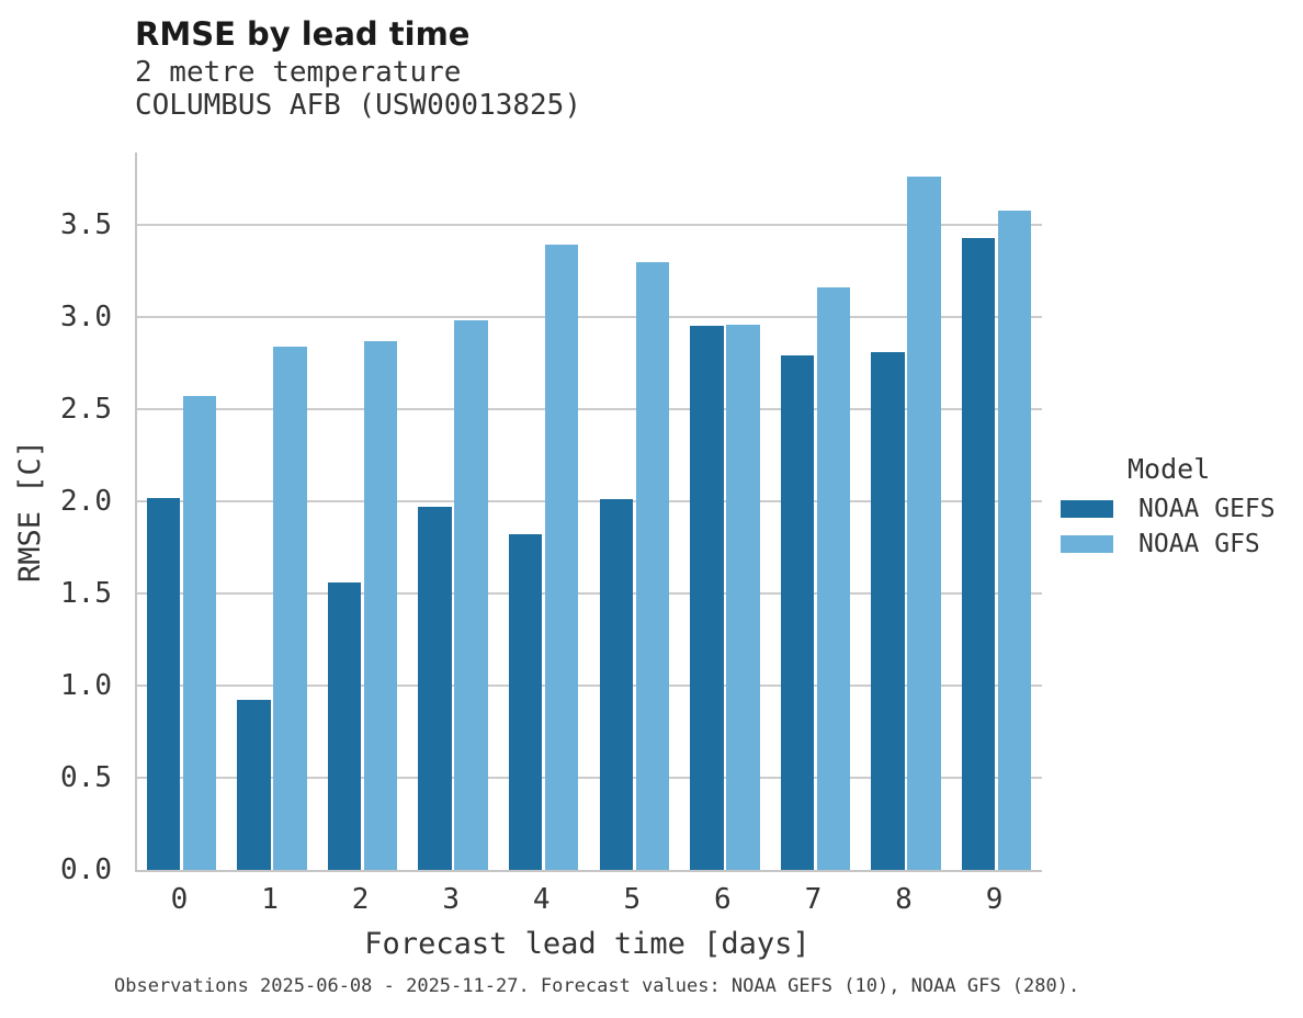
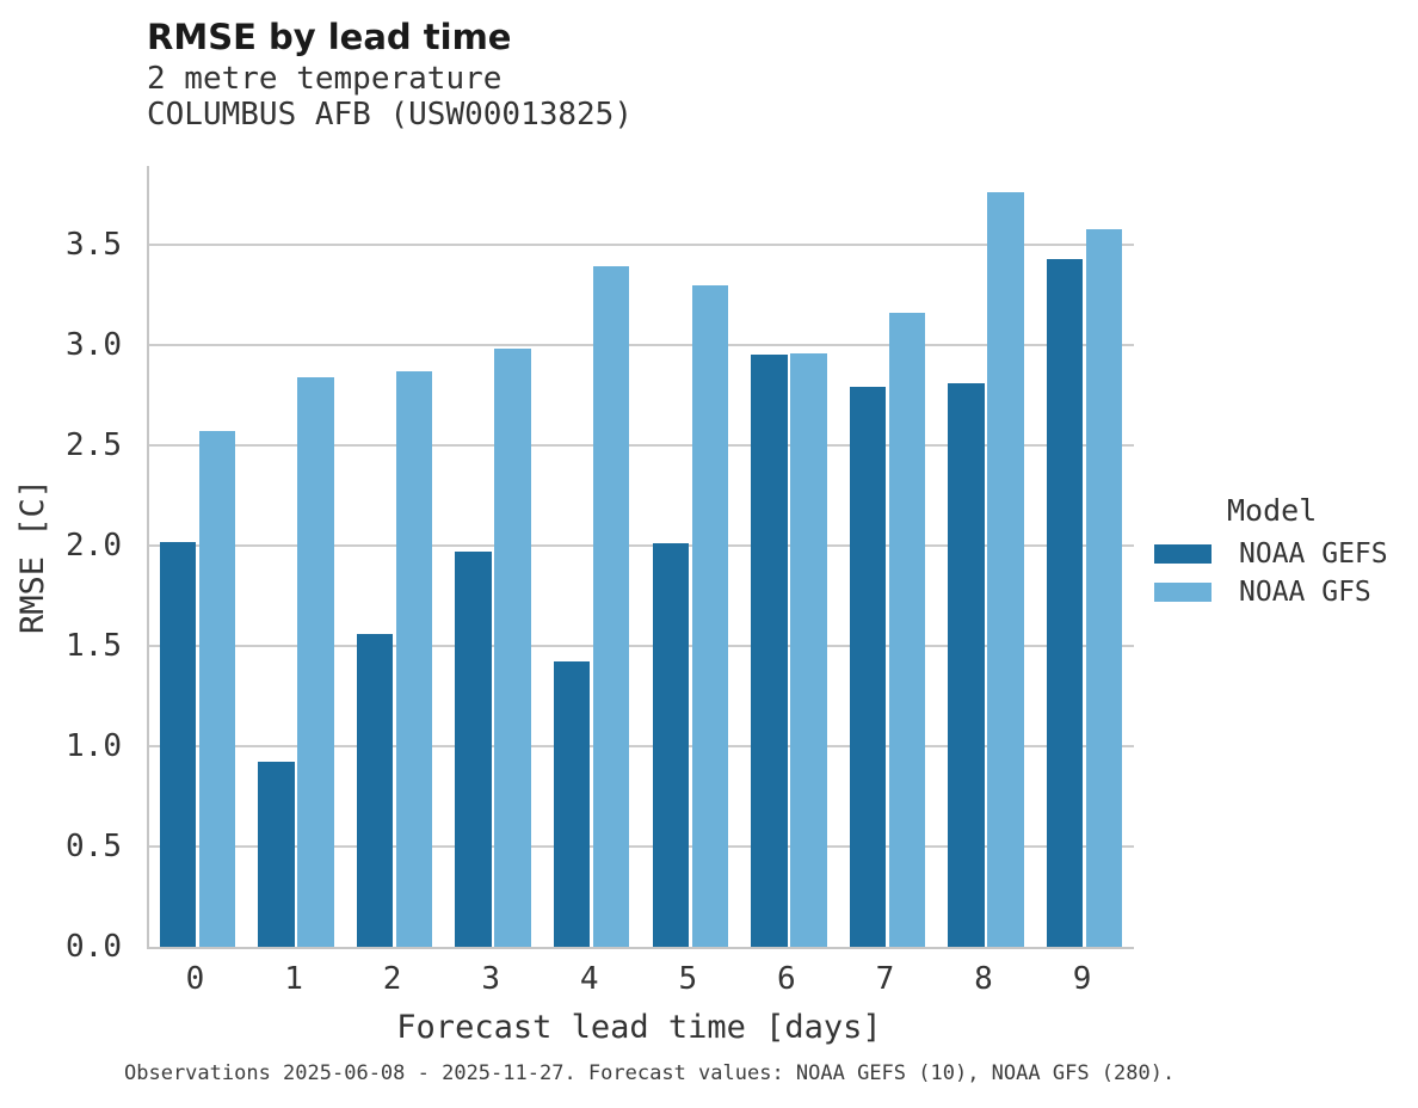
NOAA GEFS/4: 1.82 -> 1.42
